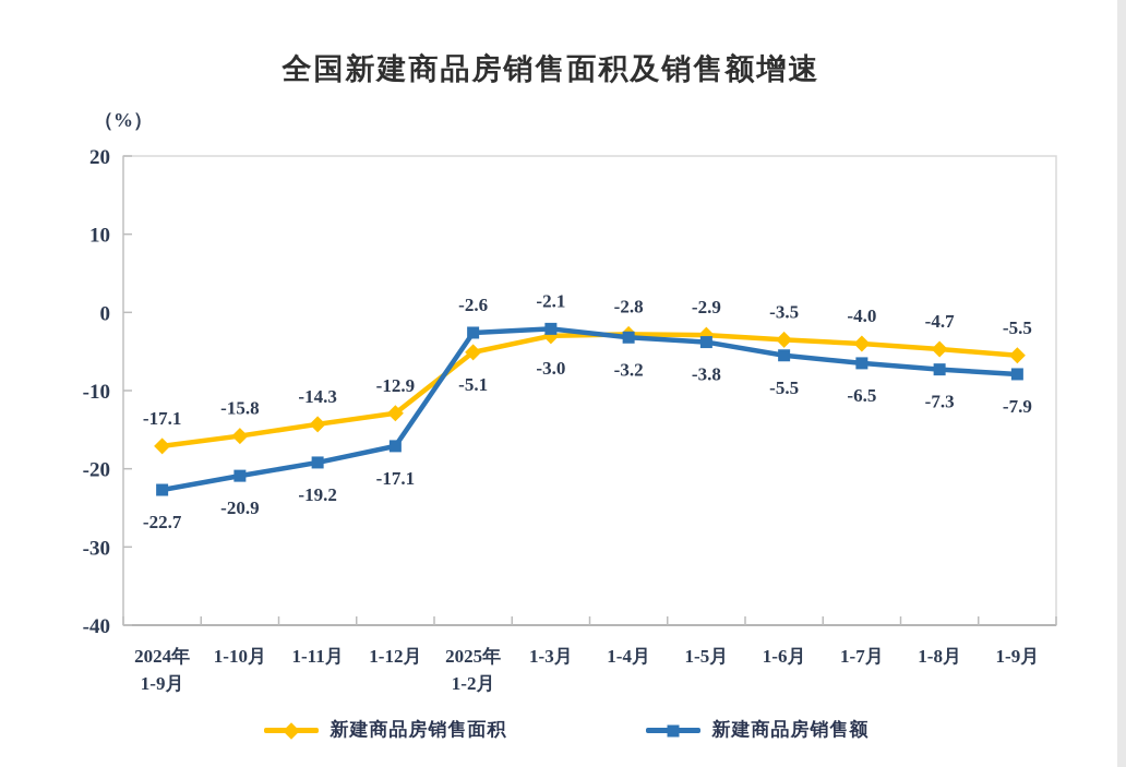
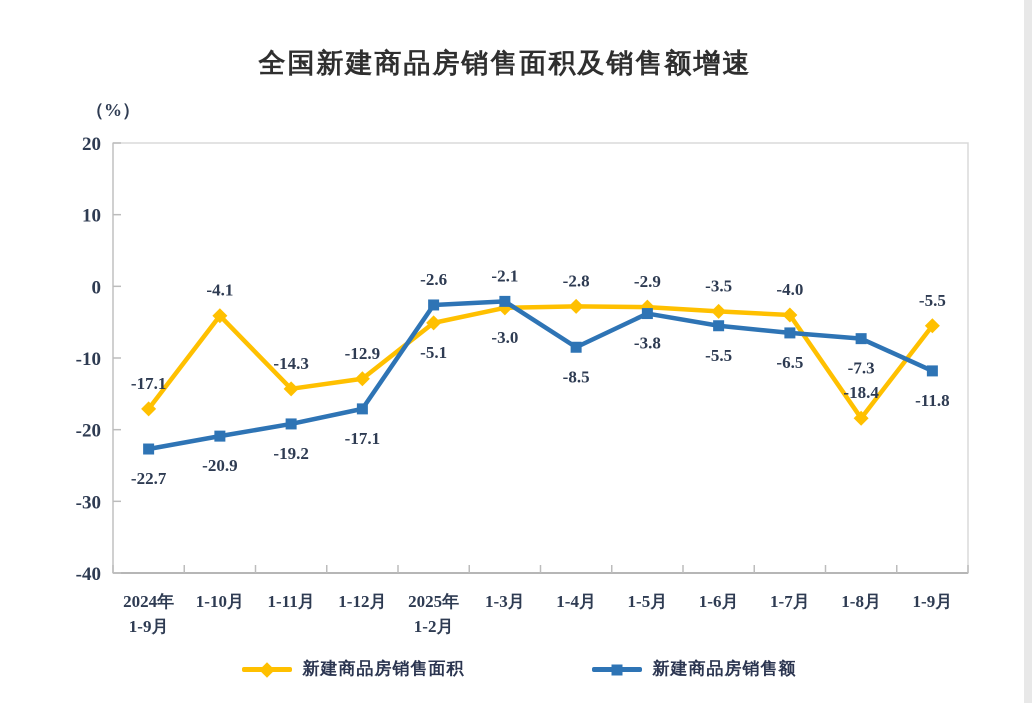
新建商品房销售面积/1-10月: -15.8 -> -4.1
新建商品房销售额/1-4月: -3.2 -> -8.5
新建商品房销售面积/1-8月: -4.7 -> -18.4
新建商品房销售额/1-9月: -7.9 -> -11.8
